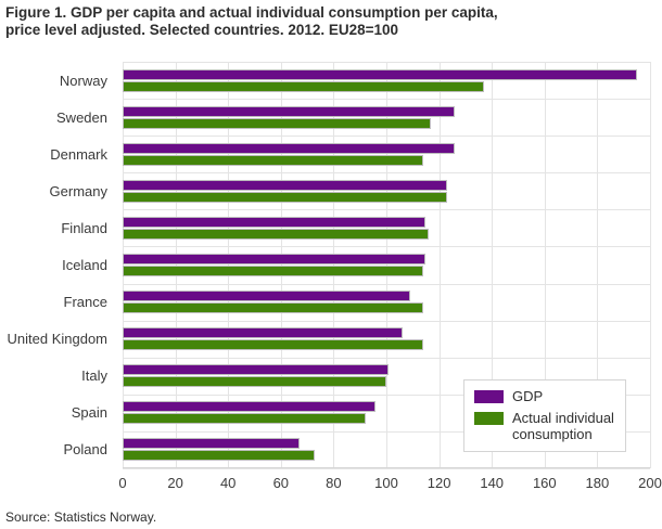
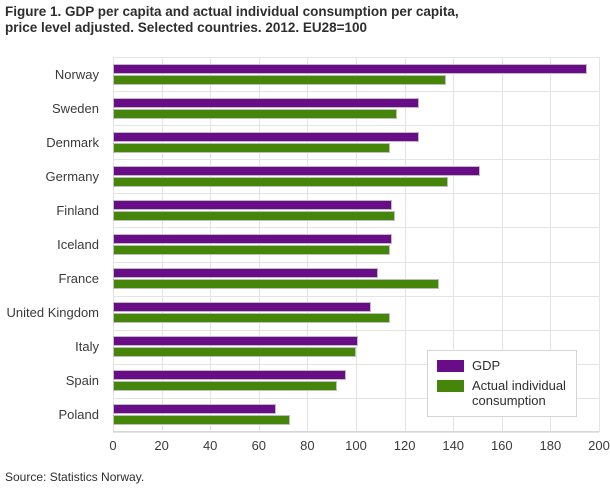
GDP/Germany: 123 -> 151
Actual individual consumption/Germany: 123 -> 138
Actual individual consumption/France: 114 -> 134
